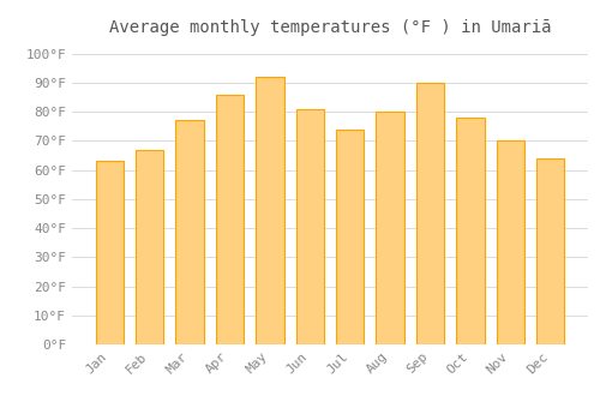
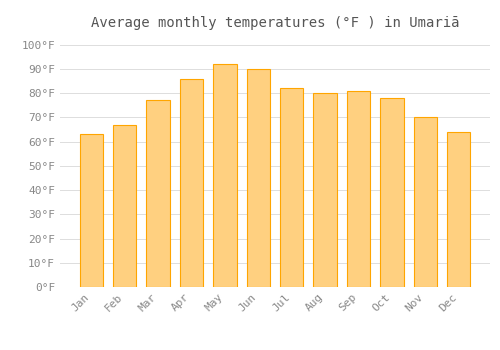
Jun: 81°F -> 90°F
Jul: 74°F -> 82°F
Sep: 90°F -> 81°F
